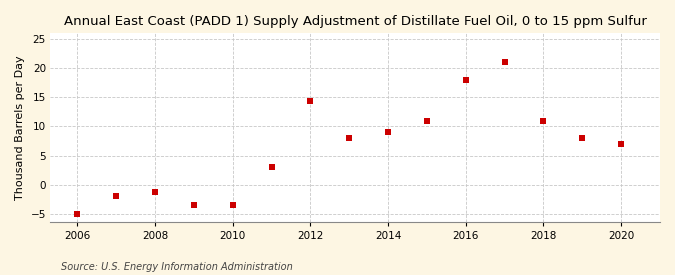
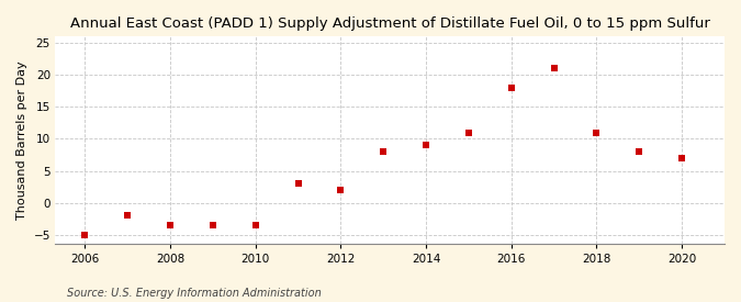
2008: -1.2 -> -3.5
2012: 14.4 -> 2.0
